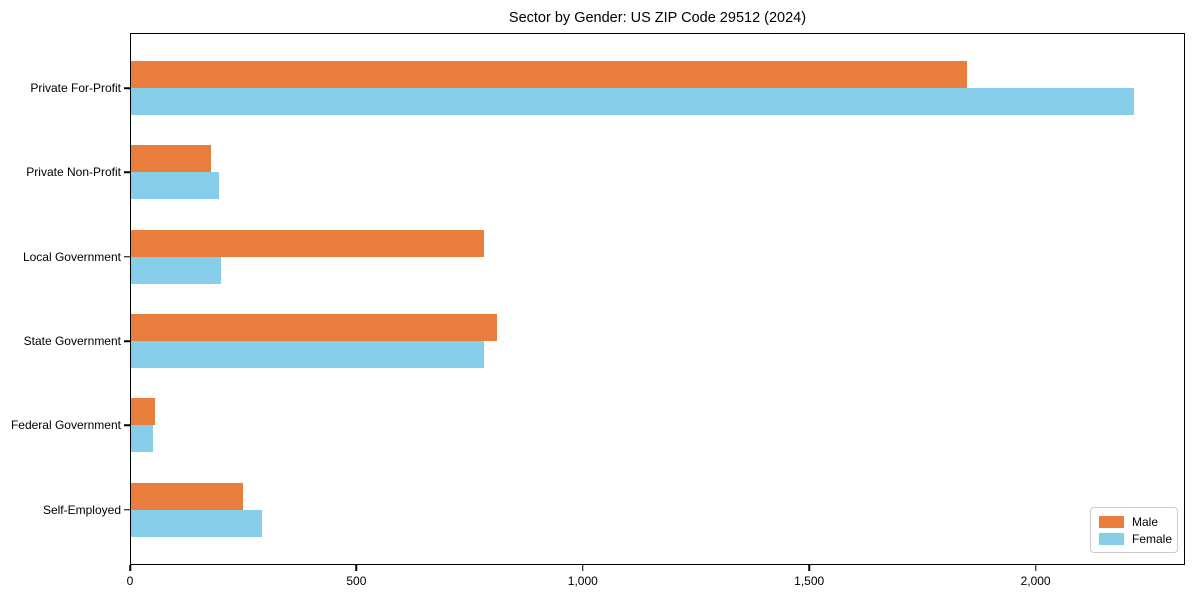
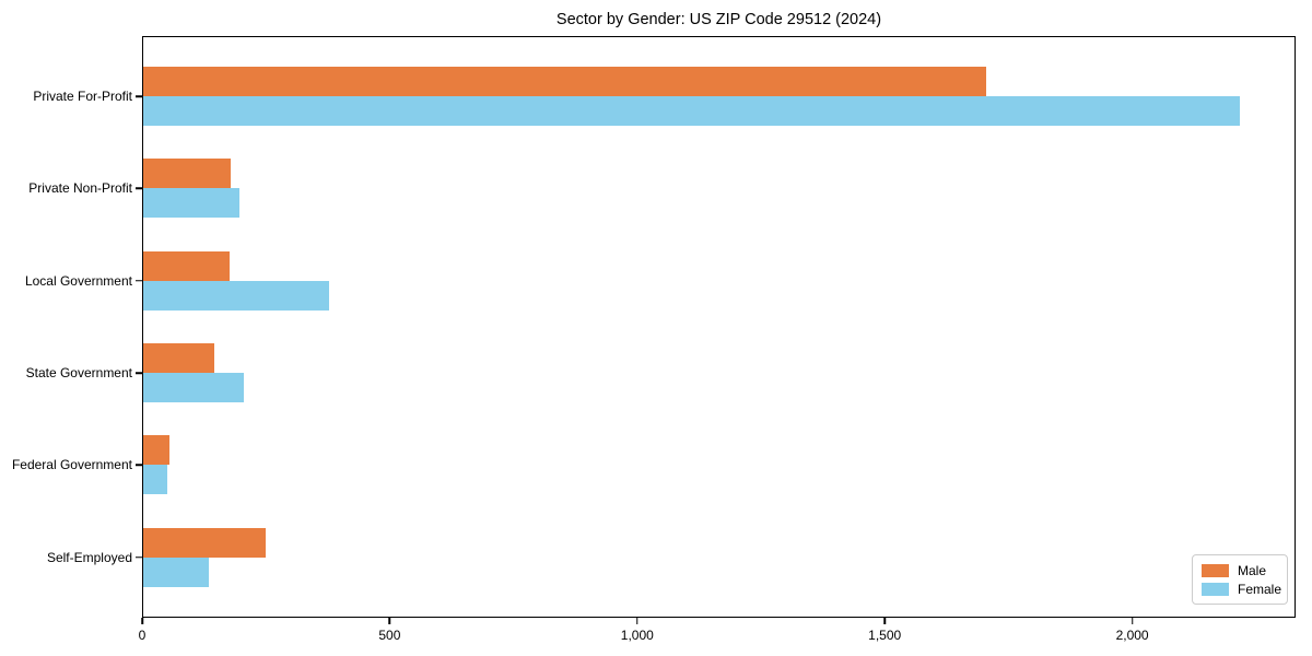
Male/Private For-Profit: 1850 -> 1700
Male/Local Government: 780 -> 180
Female/Local Government: 200 -> 380
Male/State Government: 810 -> 140
Female/State Government: 780 -> 200
Female/Self-Employed: 290 -> 130
